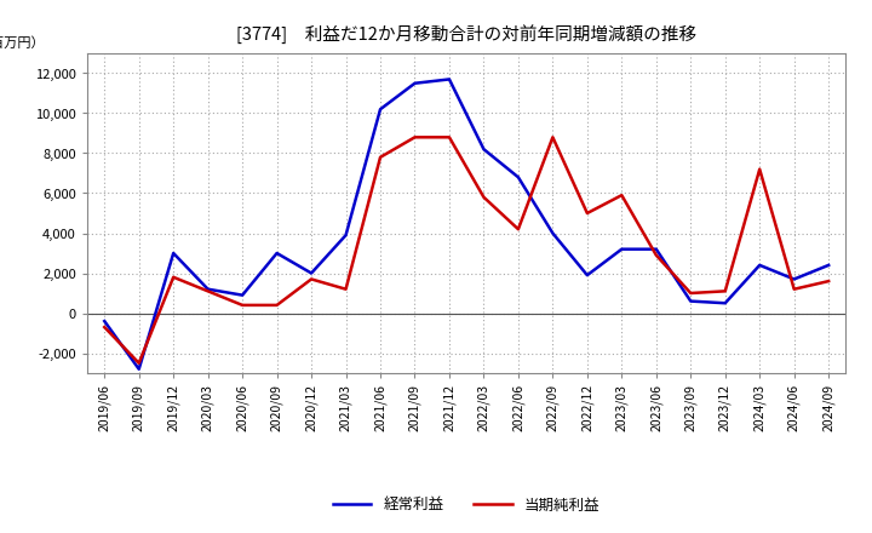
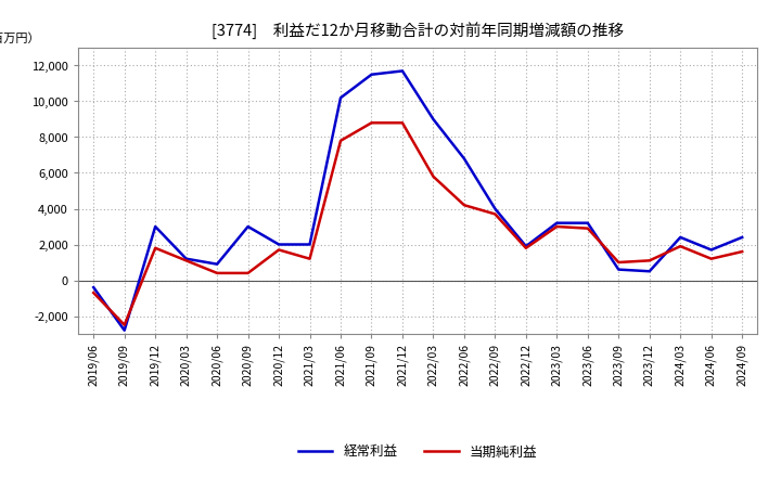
経常利益/2021/03: 3,900 -> 2,000
経常利益/2022/03: 8,200 -> 9,000
当期純利益/2022/09: 8,800 -> 3,700
当期純利益/2022/12: 5,000 -> 1,800
当期純利益/2023/03: 5,900 -> 3,000
当期純利益/2024/03: 7,200 -> 1,900
